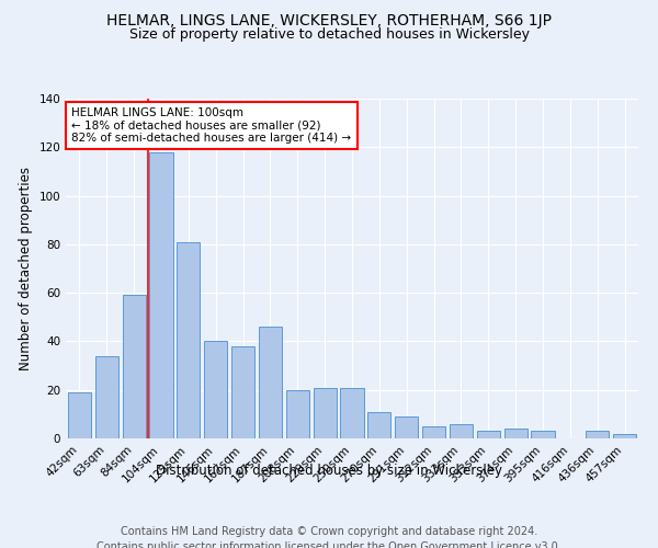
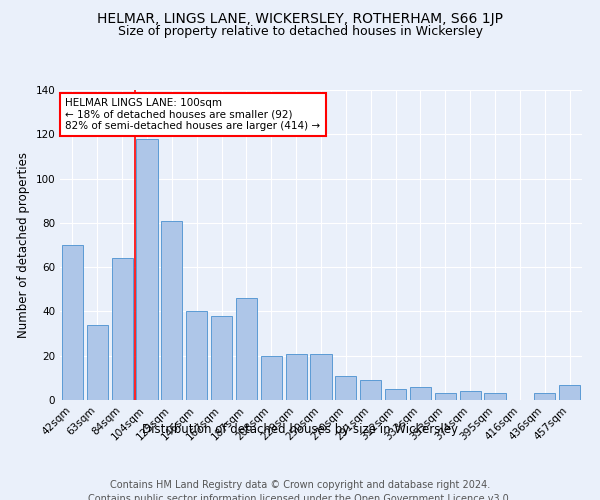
42sqm: 19 -> 70
84sqm: 59 -> 64
457sqm: 2 -> 7
